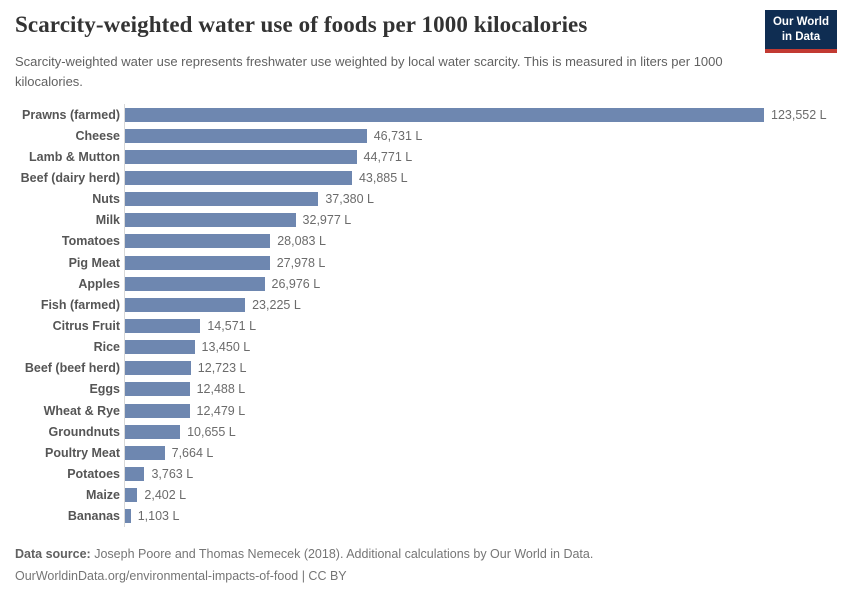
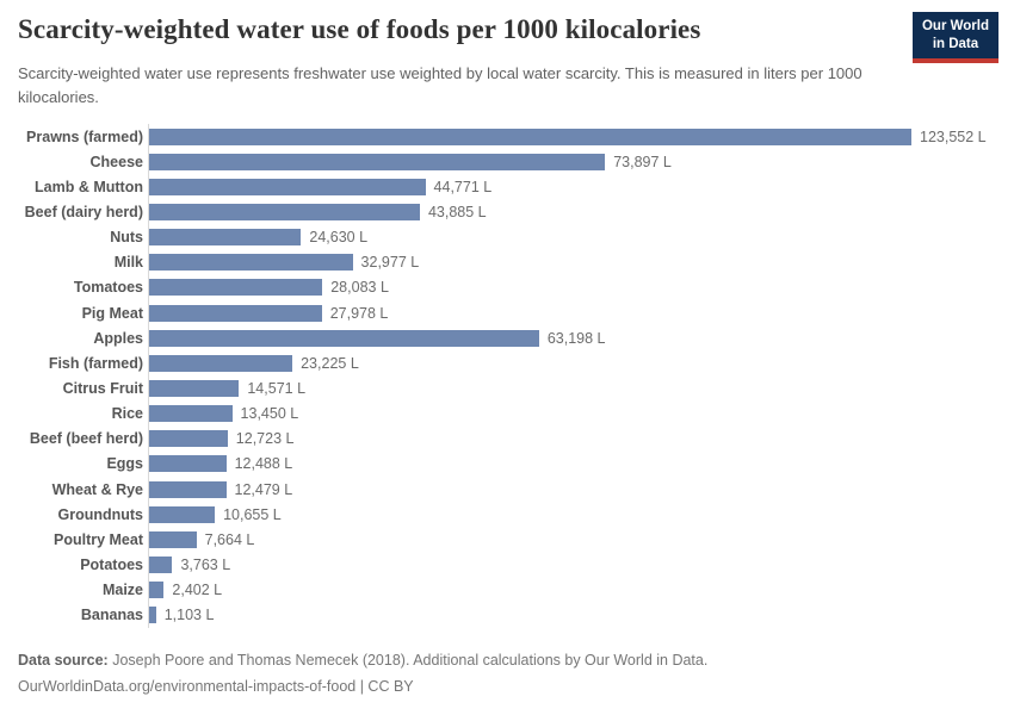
Cheese: 46,731 -> 73,897
Nuts: 37,380 -> 24,630
Apples: 26,976 -> 63,198
